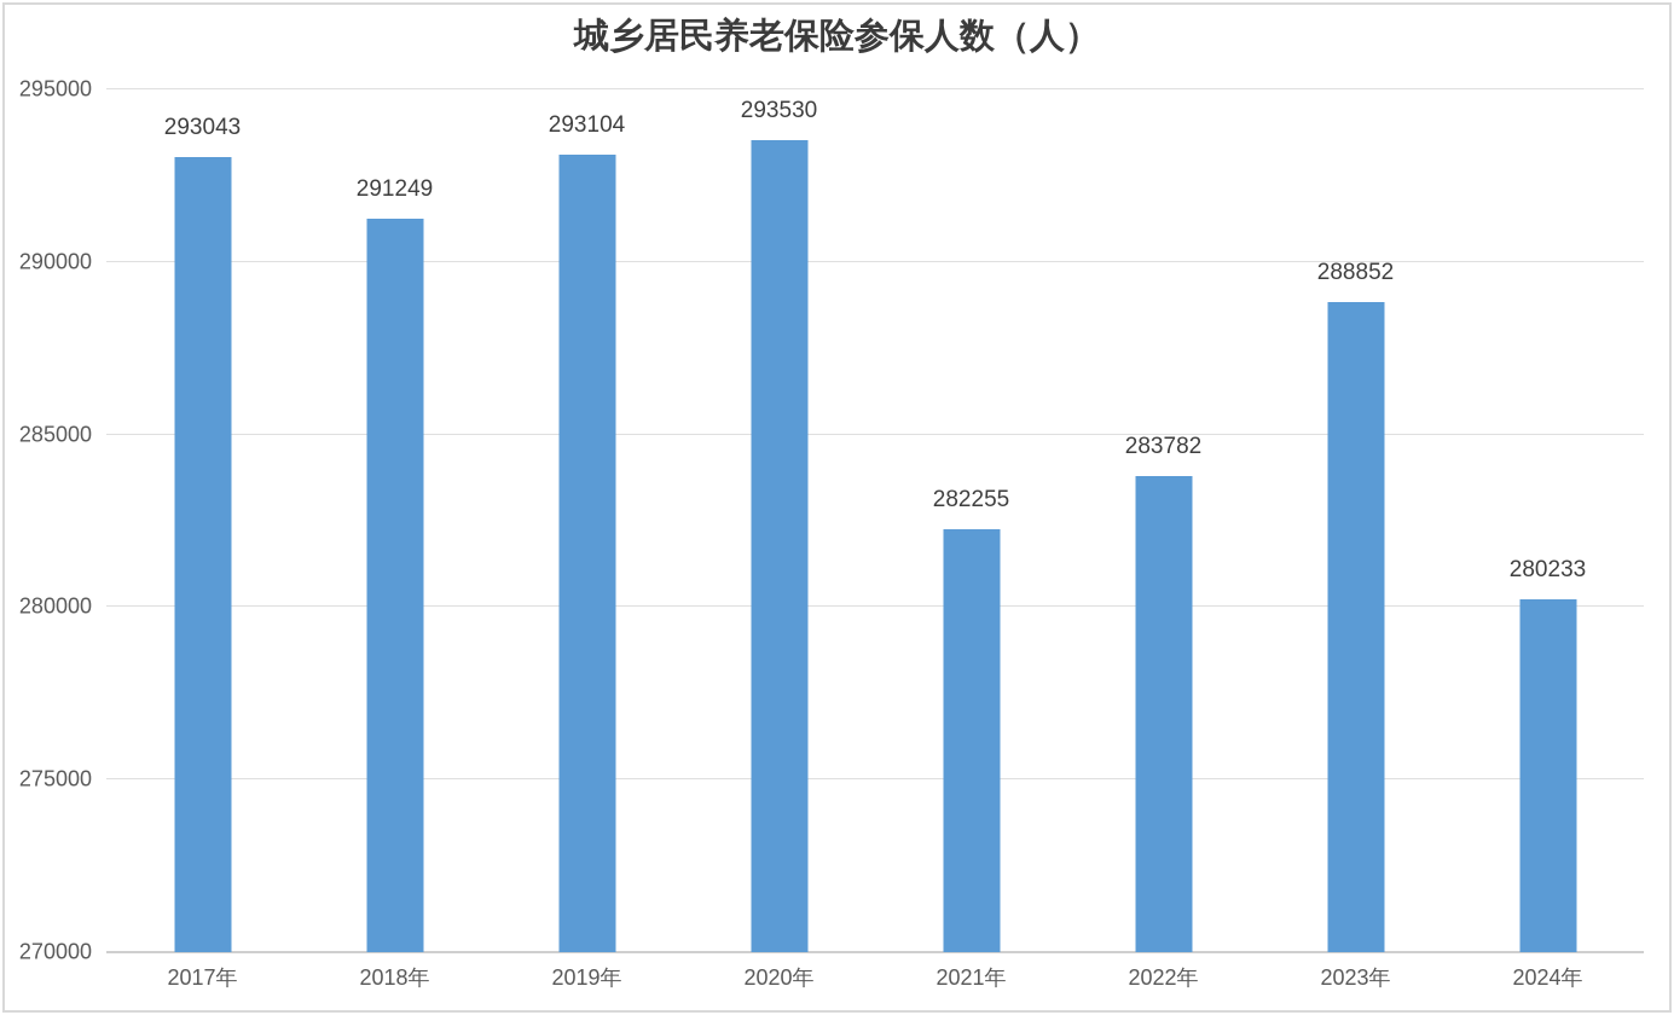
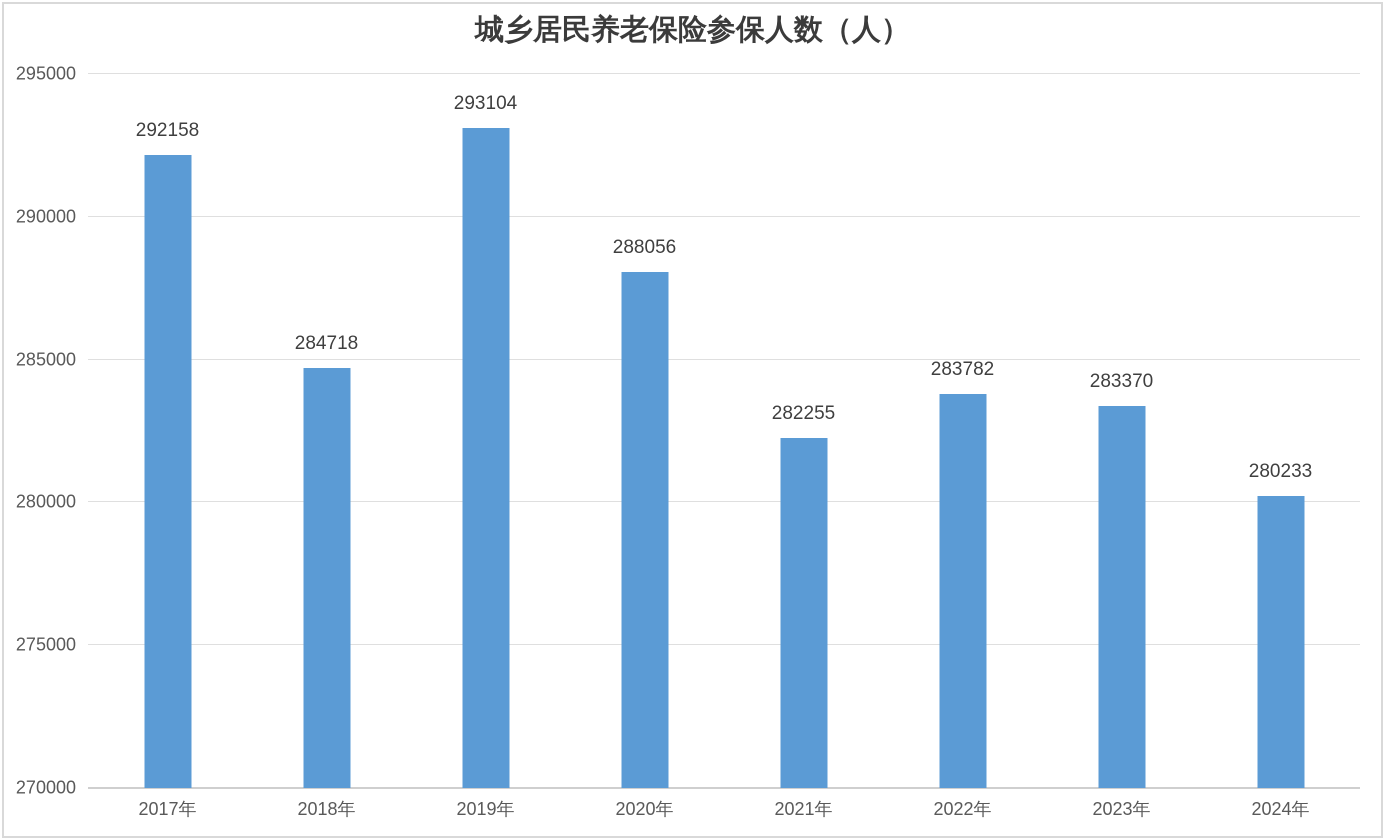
2017年: 293043 -> 292158
2018年: 291249 -> 284718
2020年: 293530 -> 288056
2023年: 288852 -> 283370
